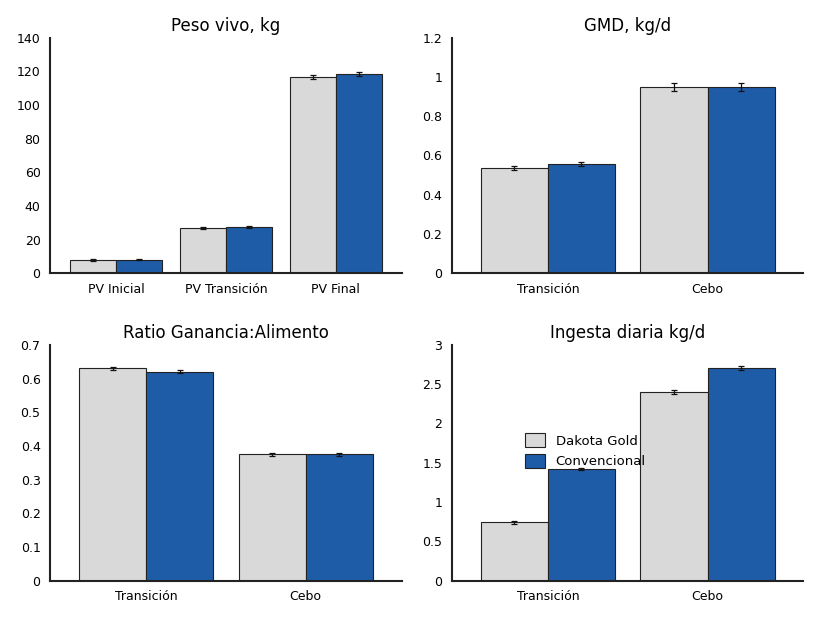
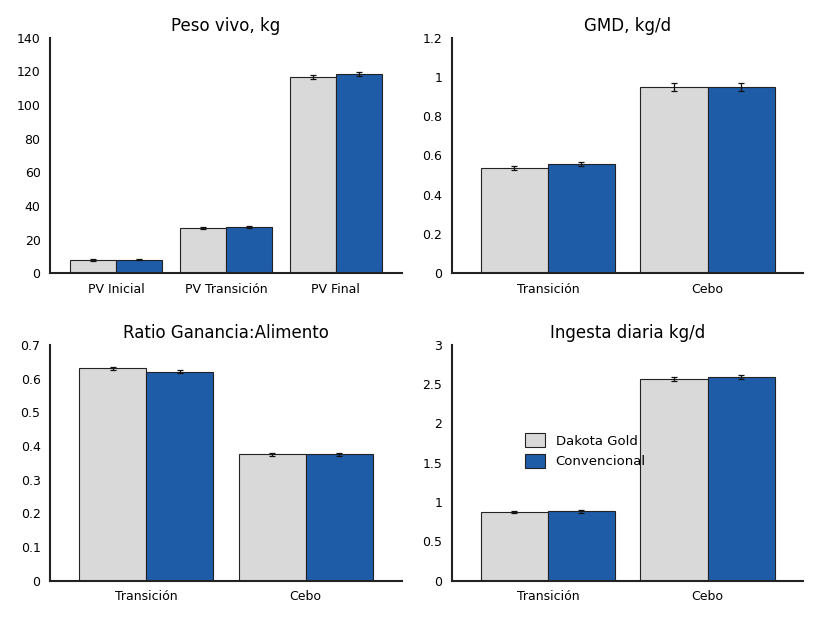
Ingesta diaria kg/d/Dakota Gold/Transición: 0.74 -> 0.87
Ingesta diaria kg/d/Convencional/Transición: 1.42 -> 0.88
Ingesta diaria kg/d/Dakota Gold/Cebo: 2.40 -> 2.57
Ingesta diaria kg/d/Convencional/Cebo: 2.70 -> 2.59
